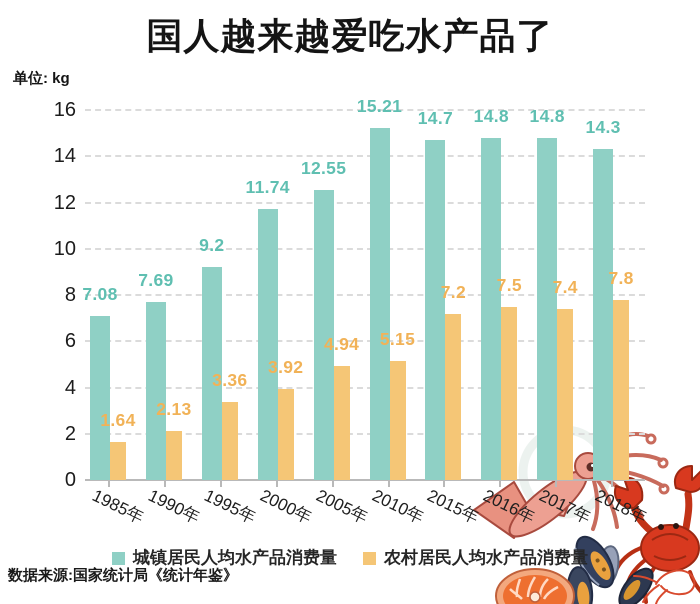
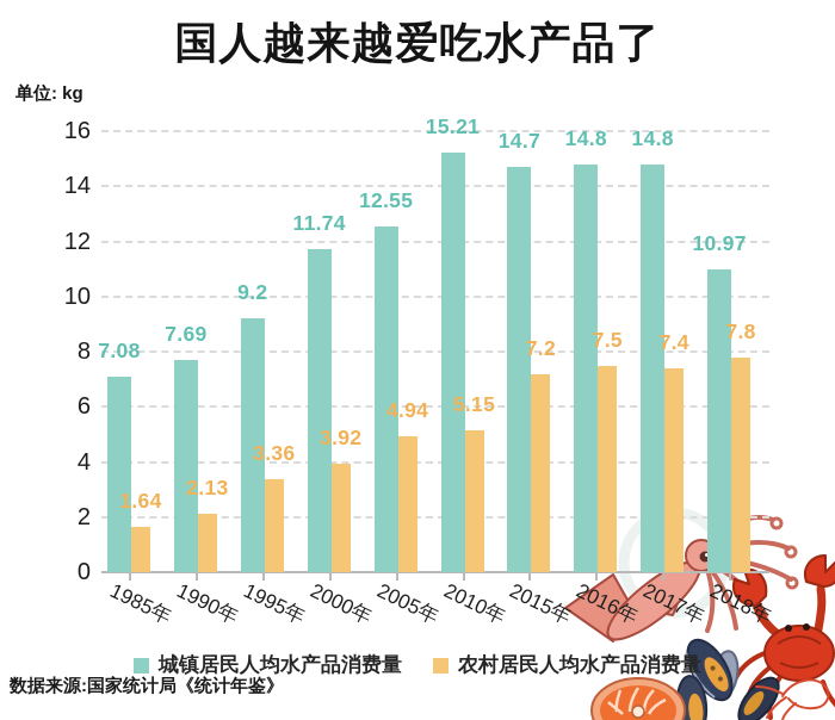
城镇居民人均水产品消费量/2018年: 14.3 -> 10.97
